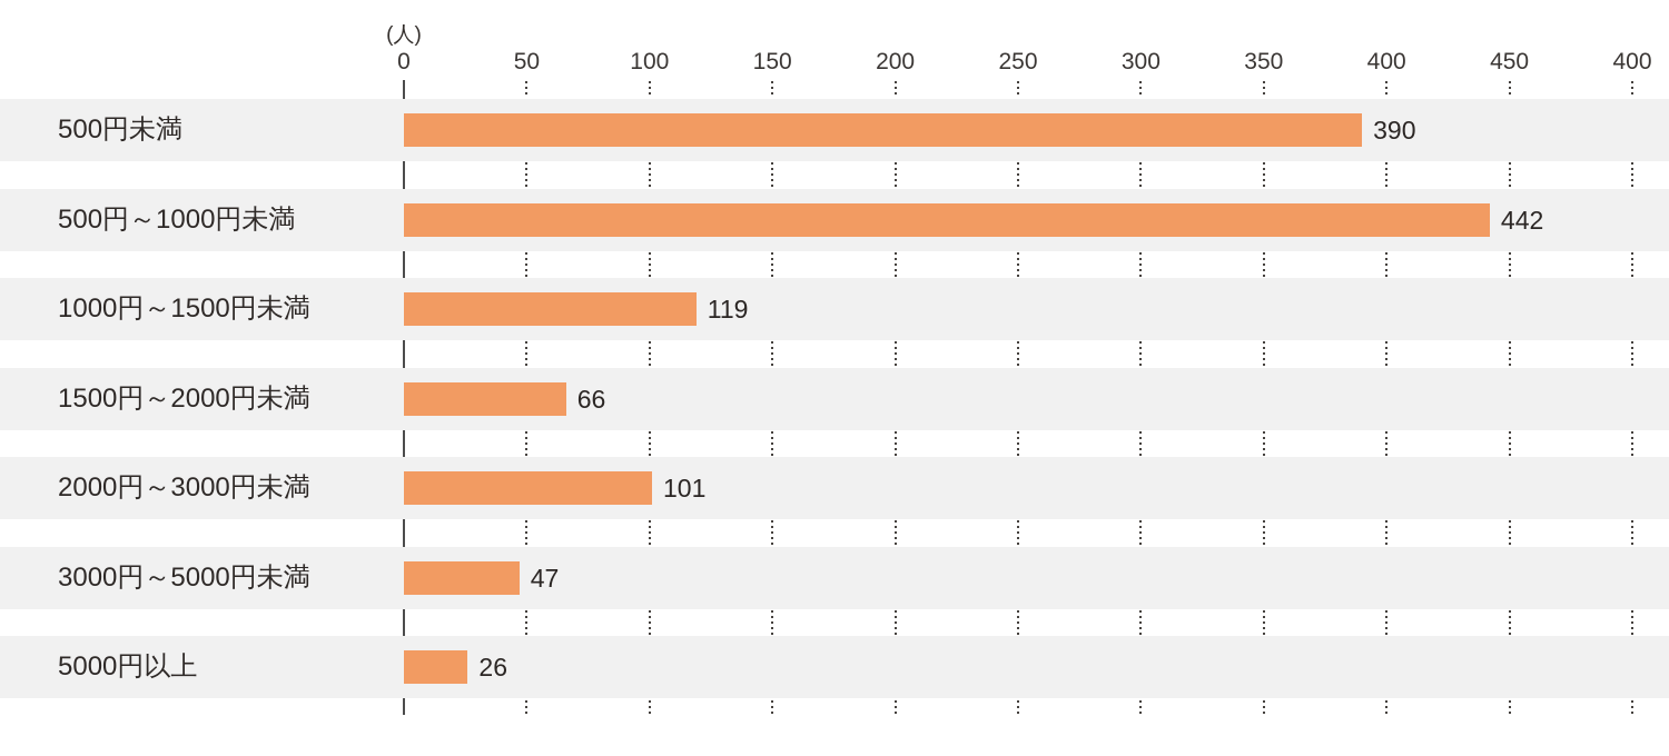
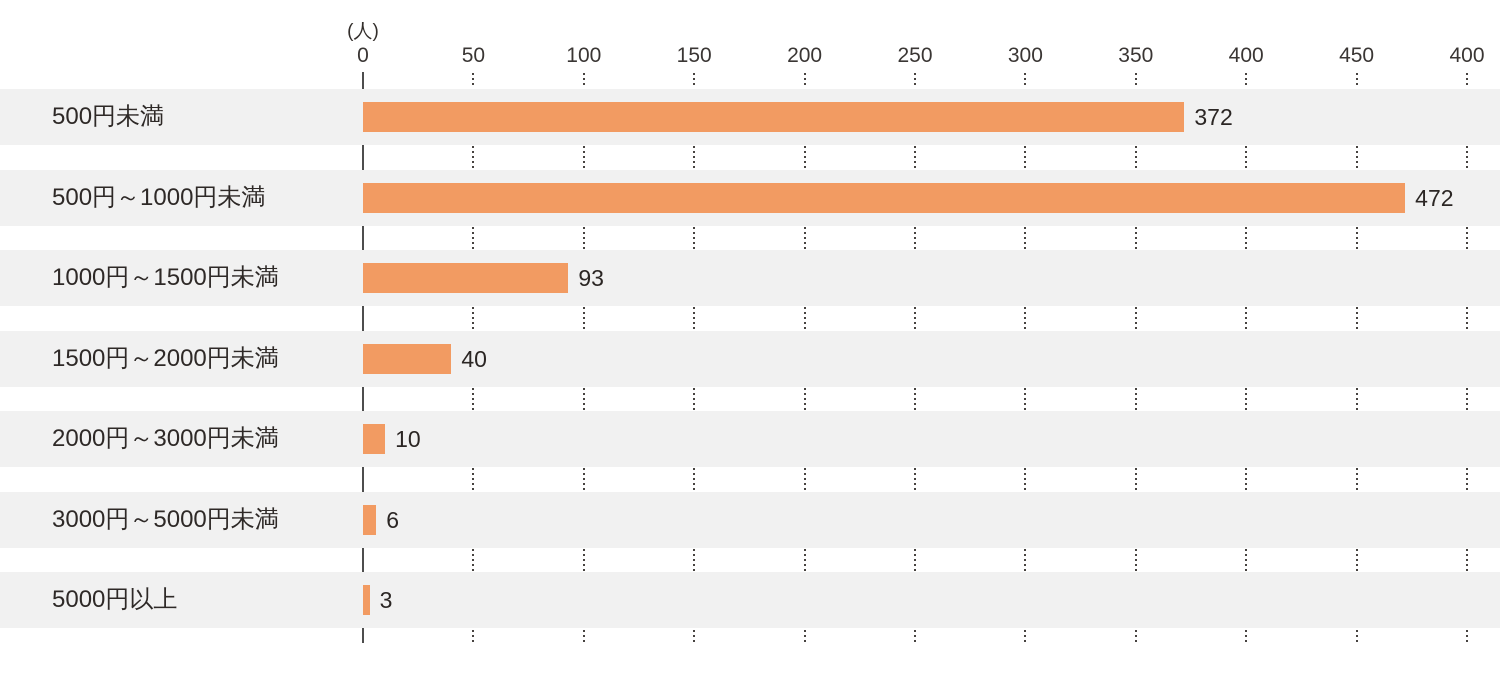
500円未満: 390 -> 372
500円～1000円未満: 442 -> 472
1000円～1500円未満: 119 -> 93
1500円～2000円未満: 66 -> 40
2000円～3000円未満: 101 -> 10
3000円～5000円未満: 47 -> 6
5000円以上: 26 -> 3
